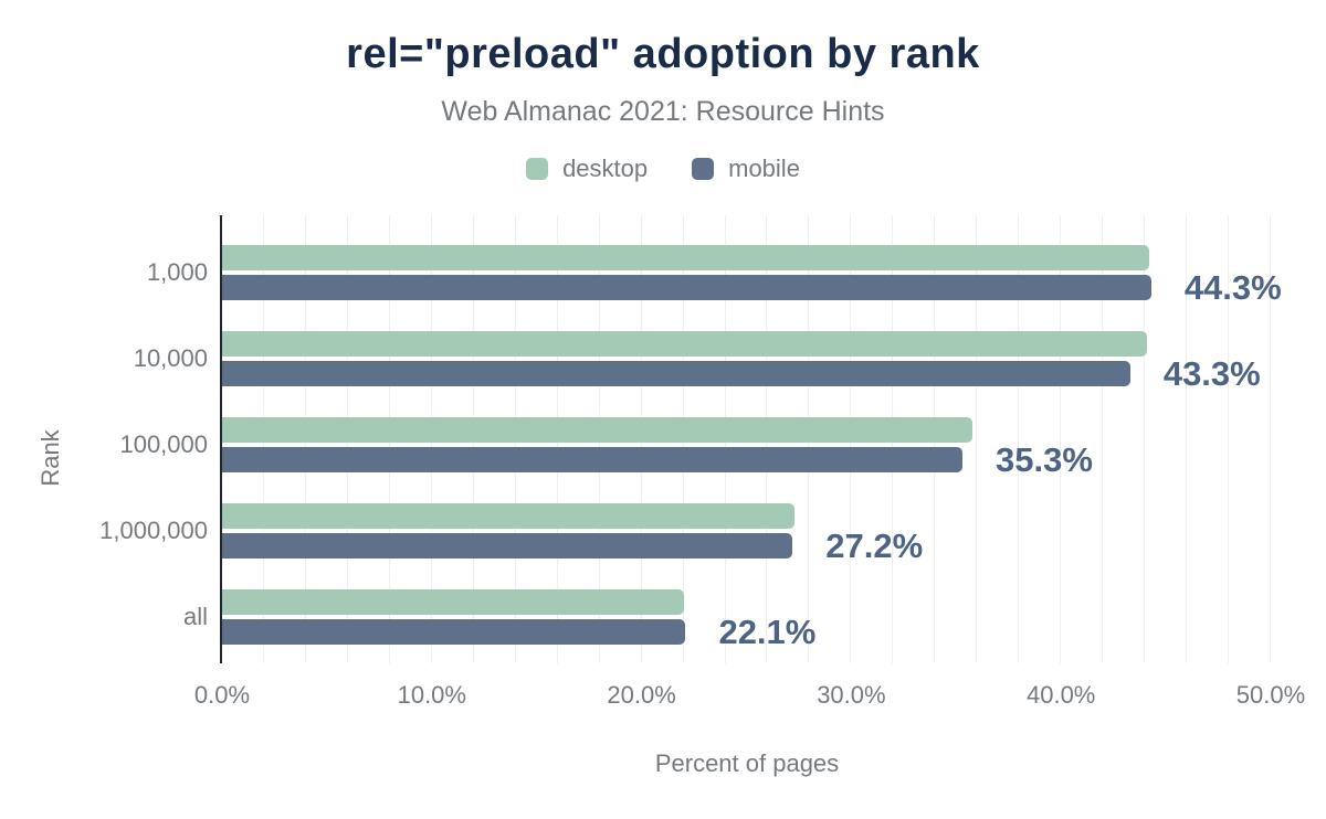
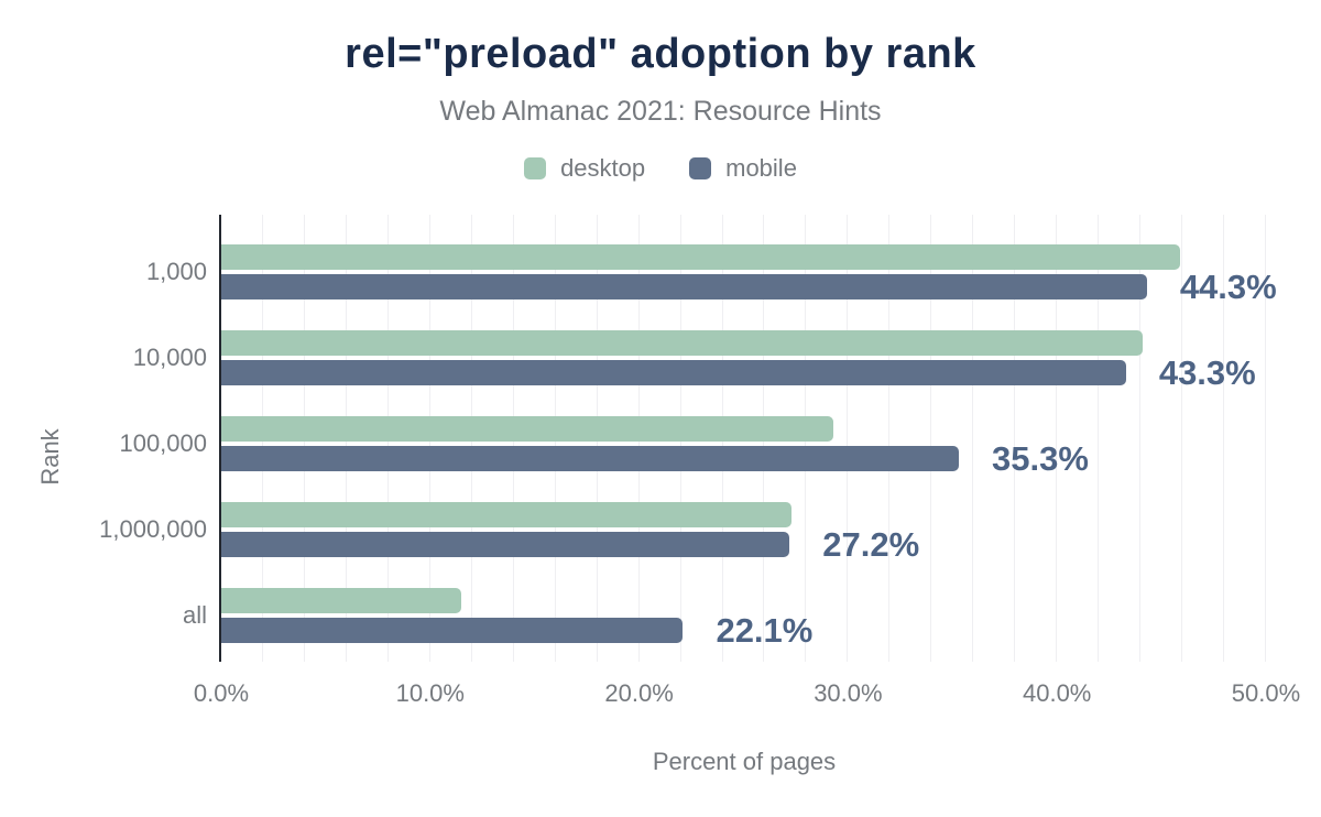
desktop/1,000: 44.2% -> 45.9%
desktop/100,000: 35.8% -> 29.3%
desktop/all: 22.0% -> 11.5%
